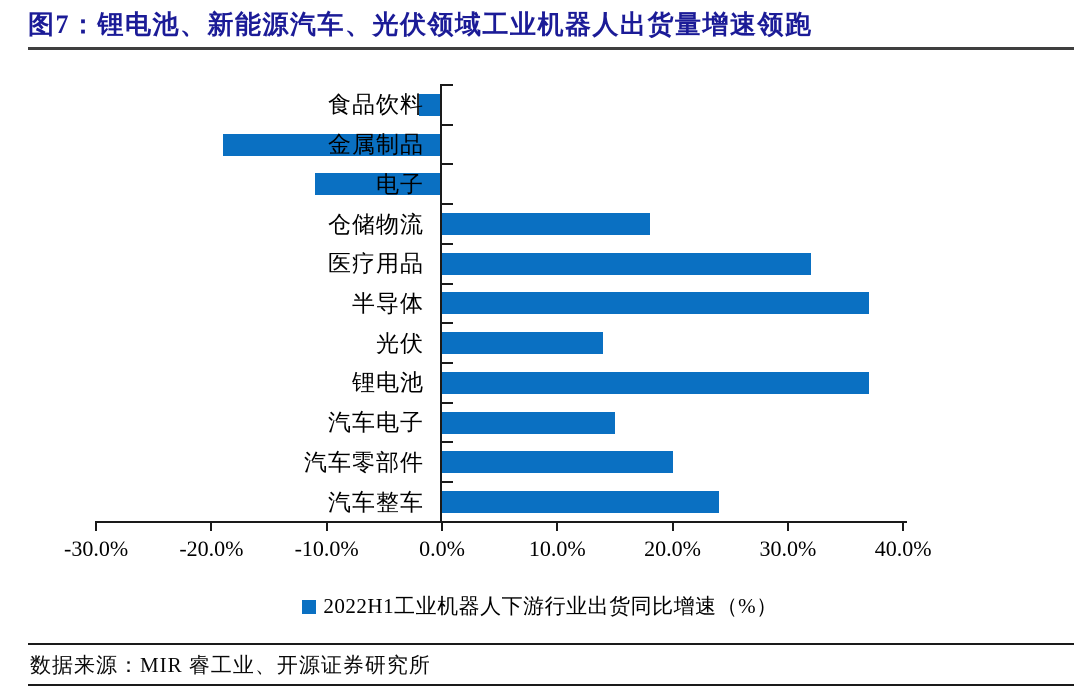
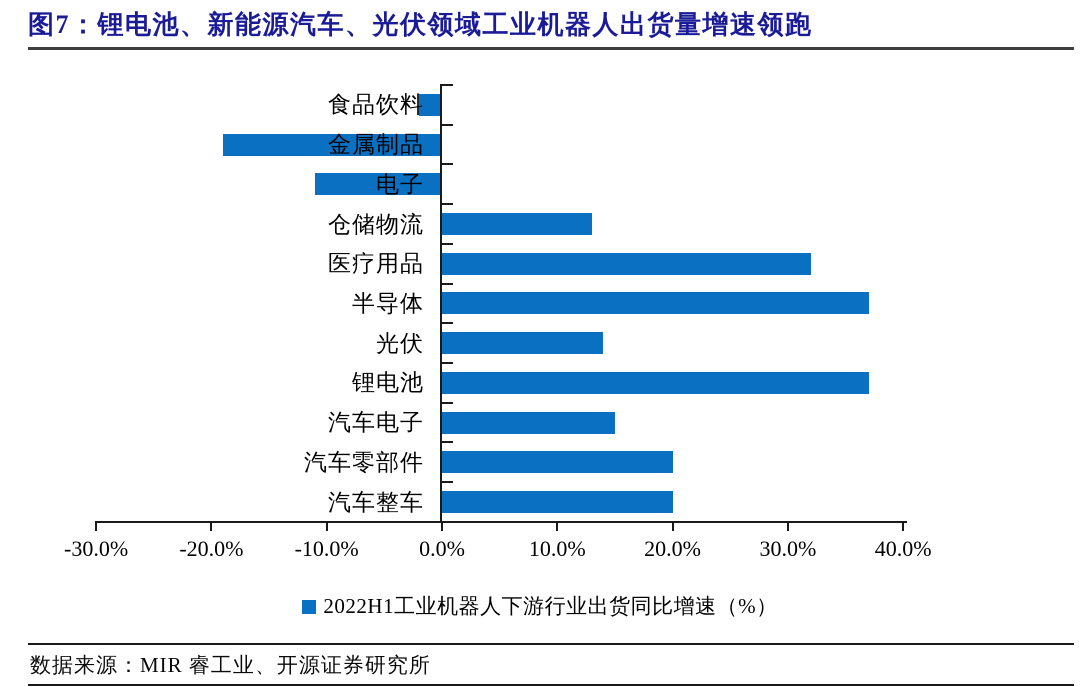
仓储物流: 18% -> 13%
汽车整车: 24% -> 20%
